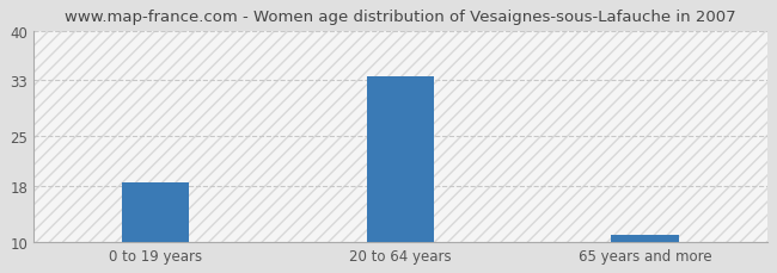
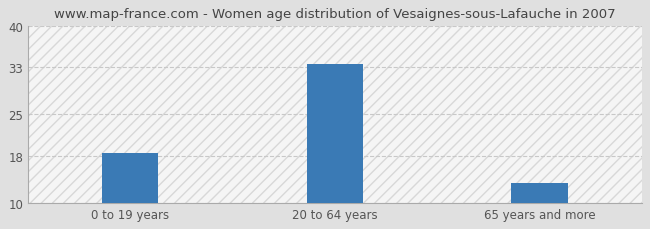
65 years and more: 11.0 -> 13.4
